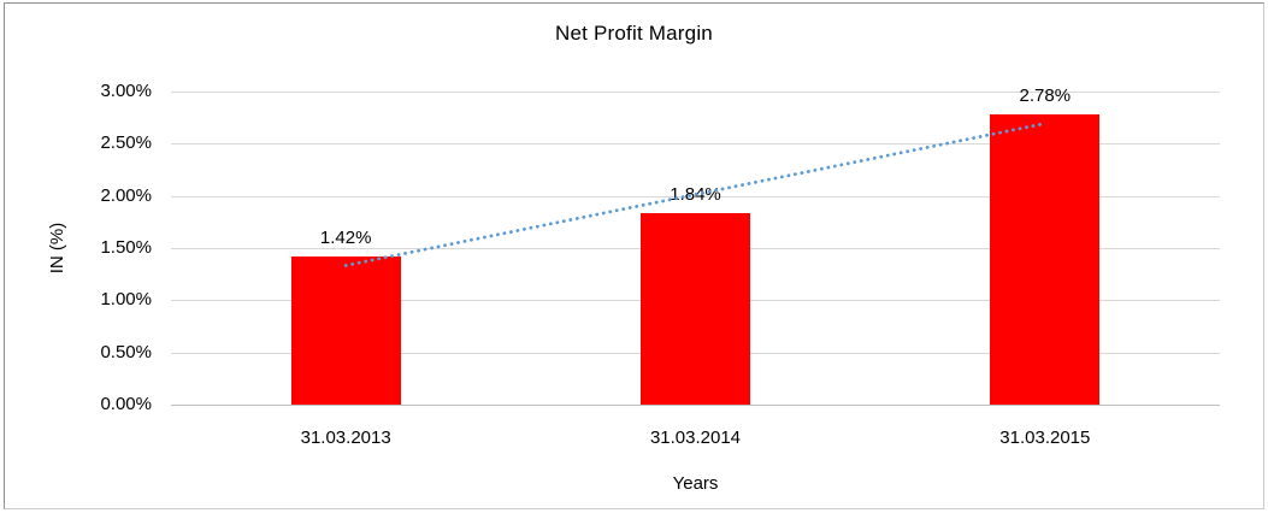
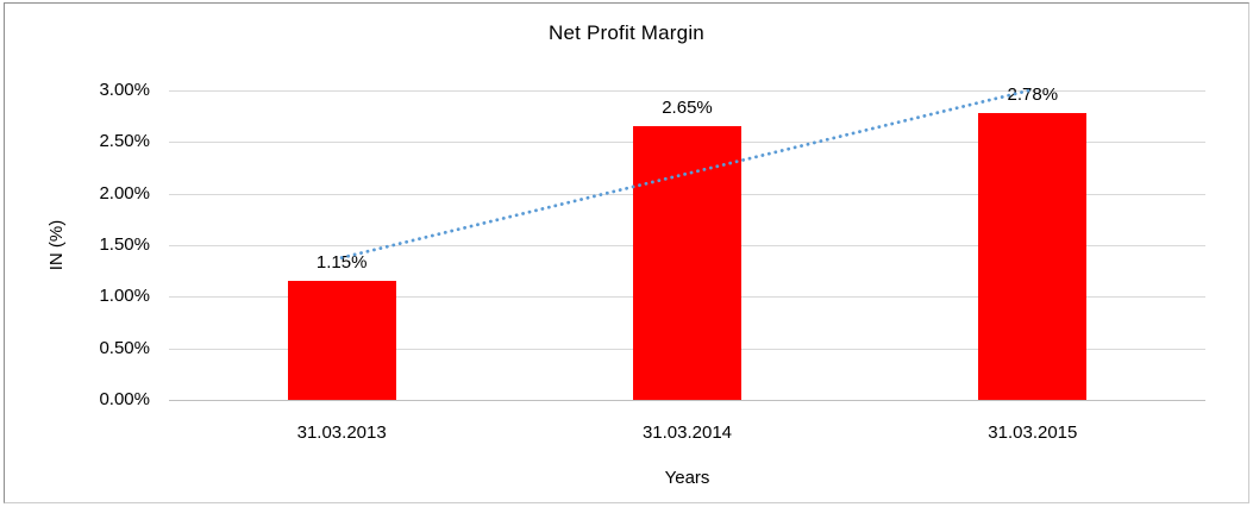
31.03.2013: 1.42% -> 1.15%
31.03.2014: 1.84% -> 2.65%
